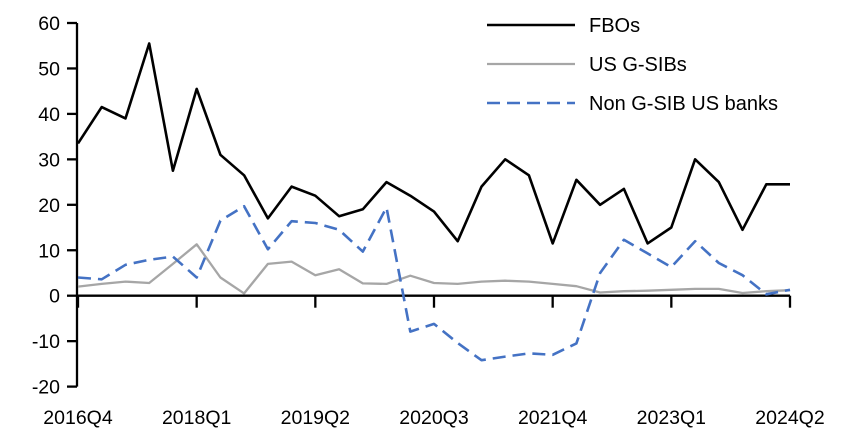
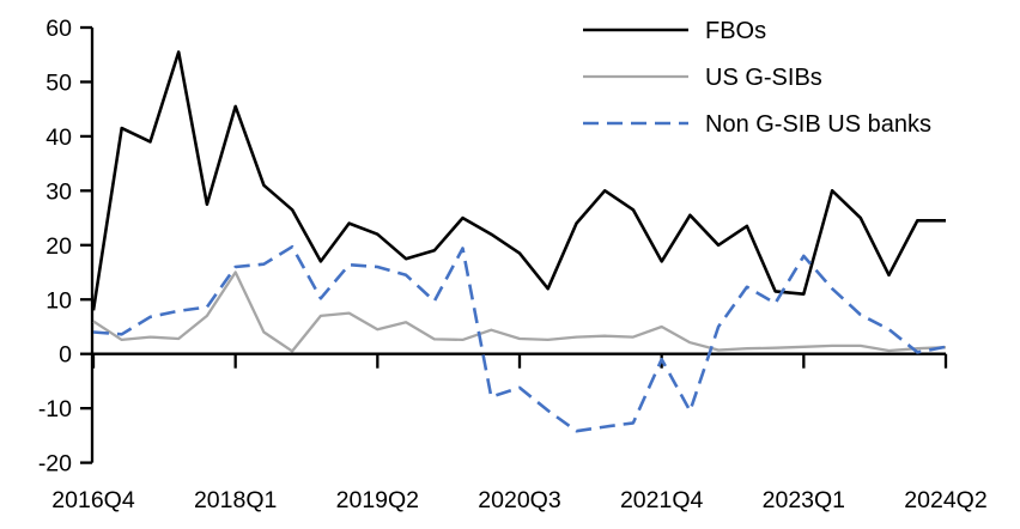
FBOs/2016Q4: 34 -> 8
US G-SIBs/2016Q4: 2 -> 6
US G-SIBs/2018Q1: 11 -> 15
Non G-SIB US banks/2018Q1: 4 -> 16
FBOs/2021Q4: 12 -> 17
US G-SIBs/2021Q4: 3 -> 5
Non G-SIB US banks/2021Q4: -13 -> -1
FBOs/2023Q1: 15 -> 11
Non G-SIB US banks/2023Q1: 6 -> 18
